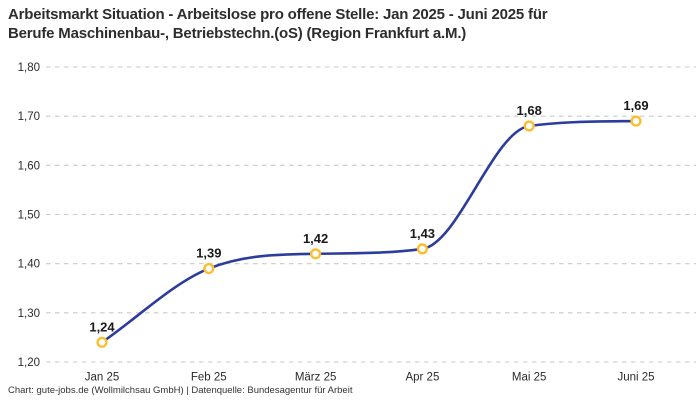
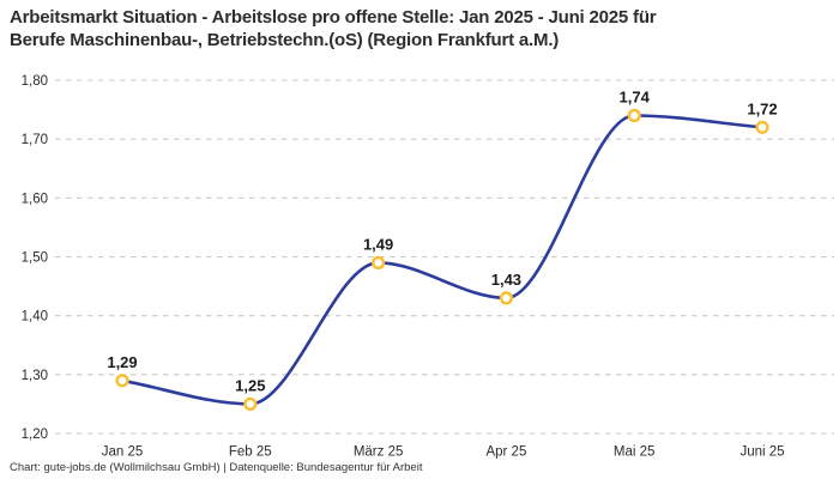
Jan 25: 1,24 -> 1,29
Feb 25: 1,39 -> 1,25
März 25: 1,42 -> 1,49
Mai 25: 1,68 -> 1,74
Juni 25: 1,69 -> 1,72
